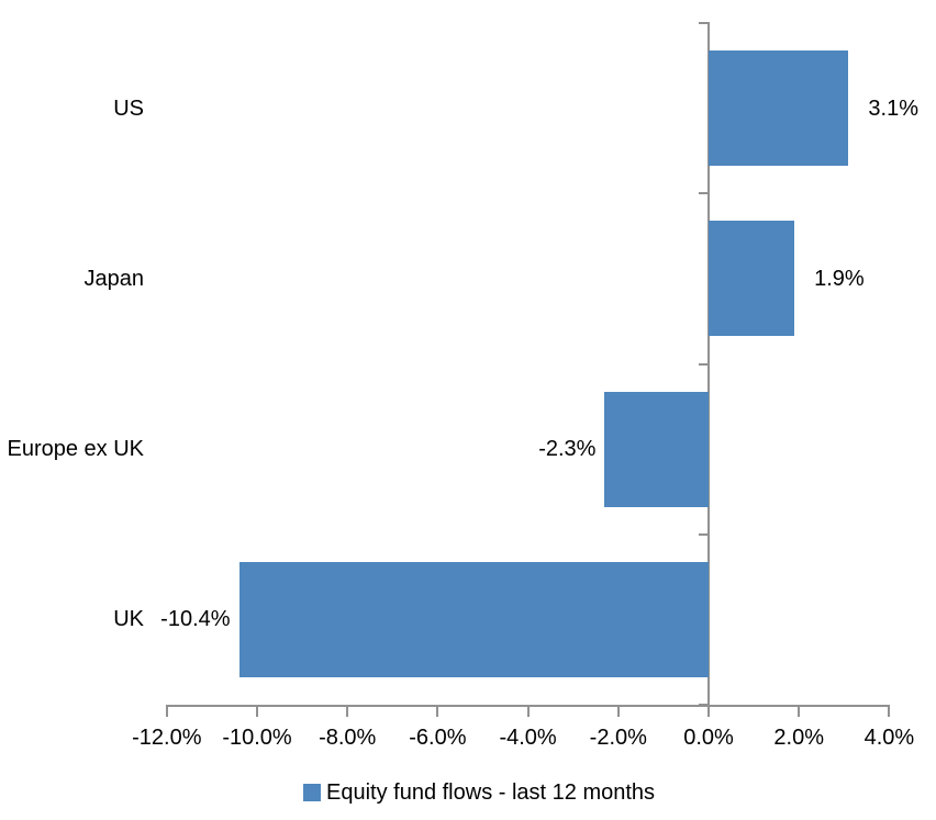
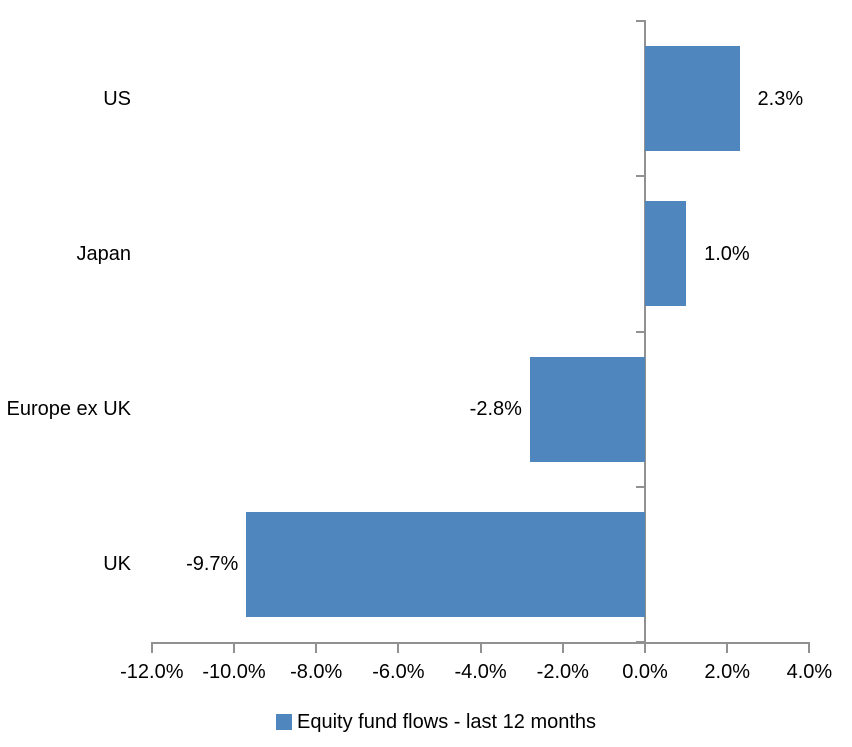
US: 3.1% -> 2.3%
Japan: 1.9% -> 1.0%
Europe ex UK: -2.3% -> -2.8%
UK: -10.4% -> -9.7%
